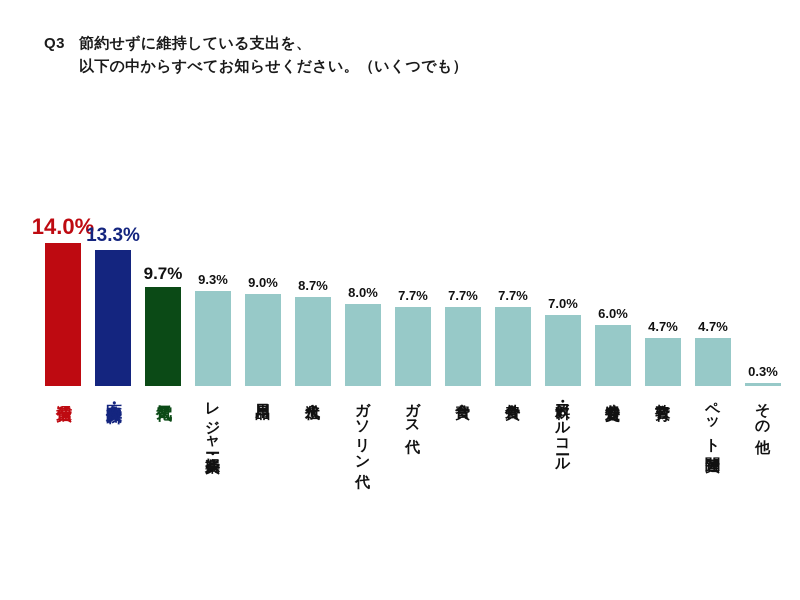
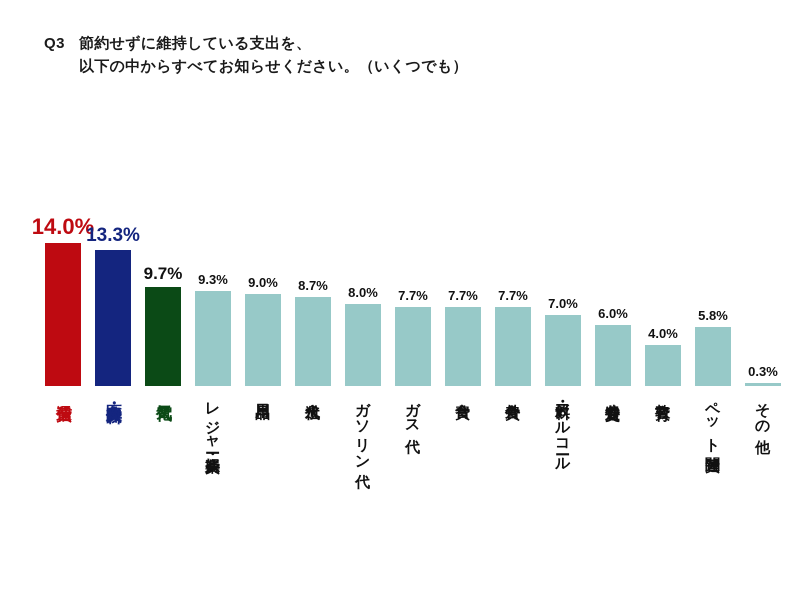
教育費: 4.7% -> 4.0%
ペット関連費: 4.7% -> 5.8%
